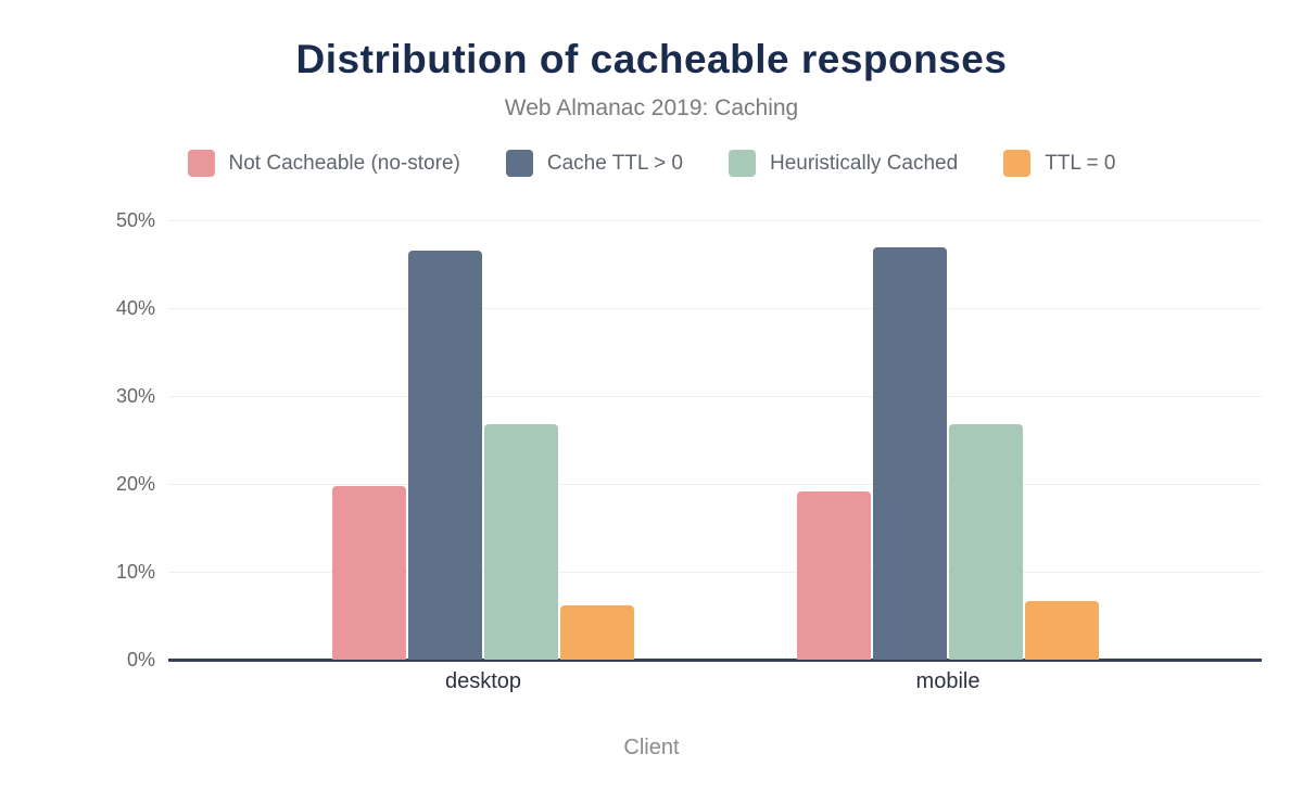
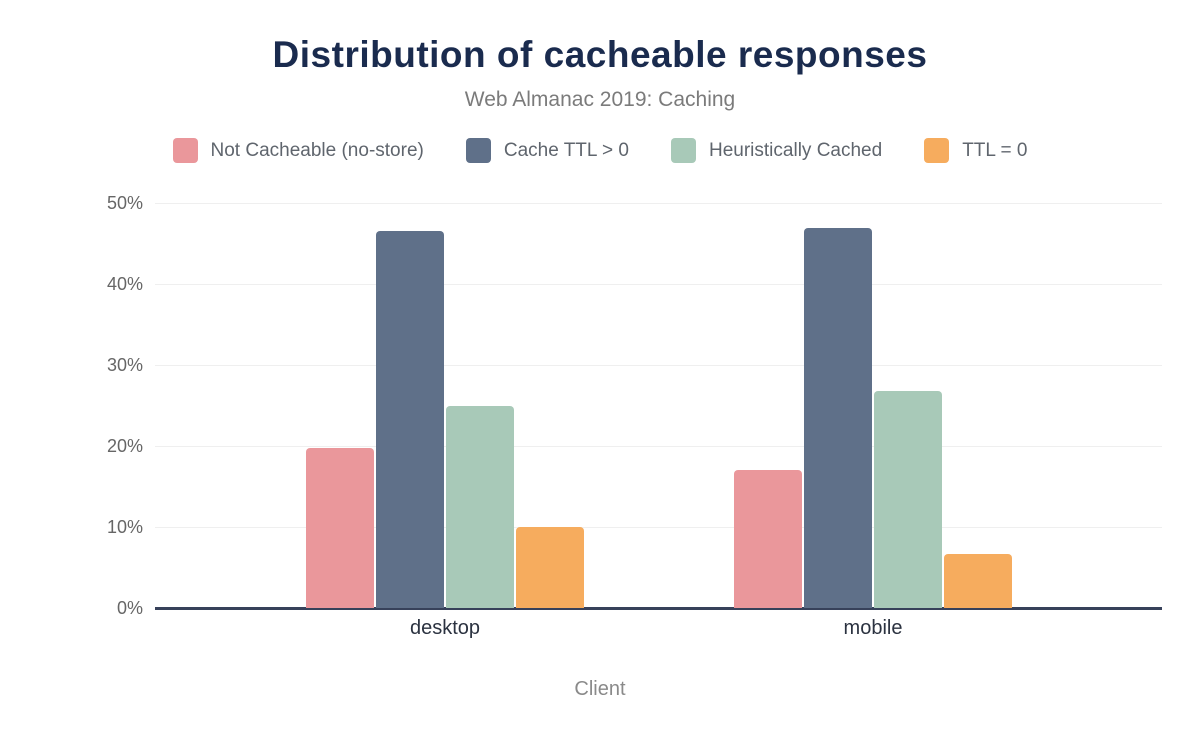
Heuristically Cached/desktop: 27% -> 25%
TTL = 0/desktop: 6% -> 10%
Not Cacheable (no-store)/mobile: 19% -> 17%
